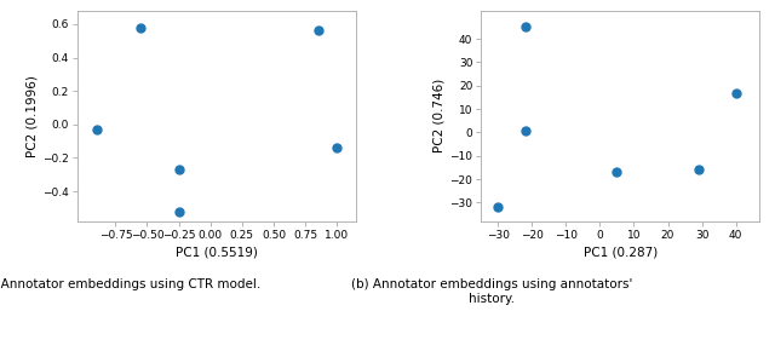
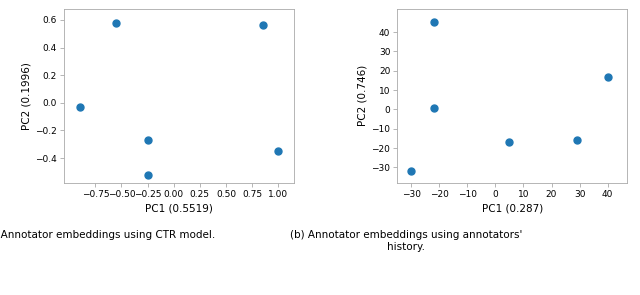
1.00: -0.14 -> -0.35
